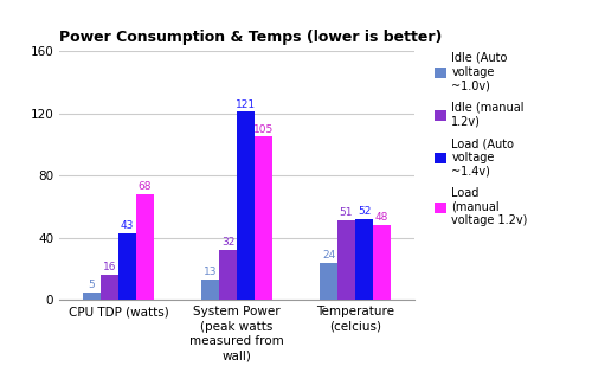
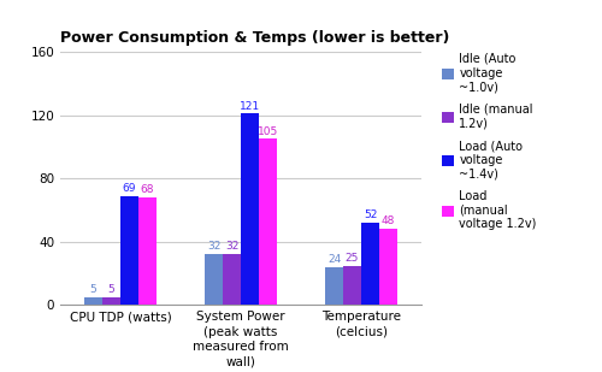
Idle (manual 1.2v)/CPU TDP (watts): 16 -> 5
Load (Auto voltage ~1.4v)/CPU TDP (watts): 43 -> 69
Idle (Auto voltage ~1.0v)/System Power (peak watts measured from wall): 13 -> 32
Idle (manual 1.2v)/Temperature (celcius): 51 -> 25
